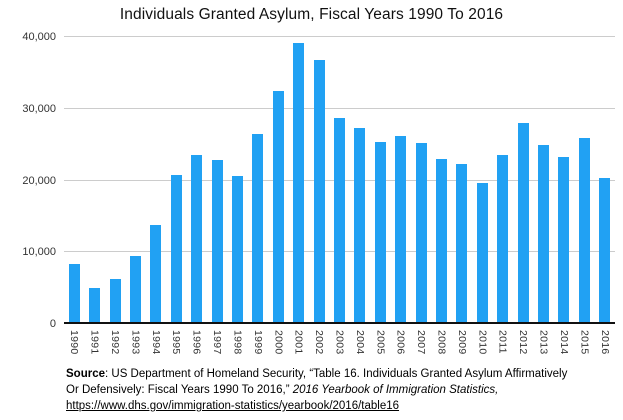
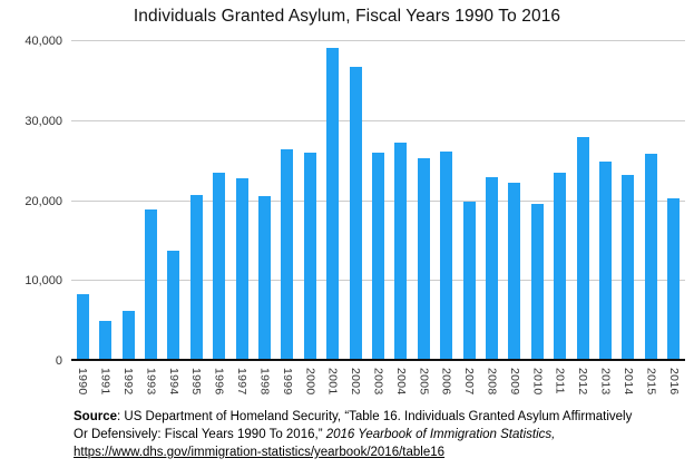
1993: 10000 -> 19000
2000: 32000 -> 26000
2003: 29000 -> 26000
2007: 25000 -> 20000
